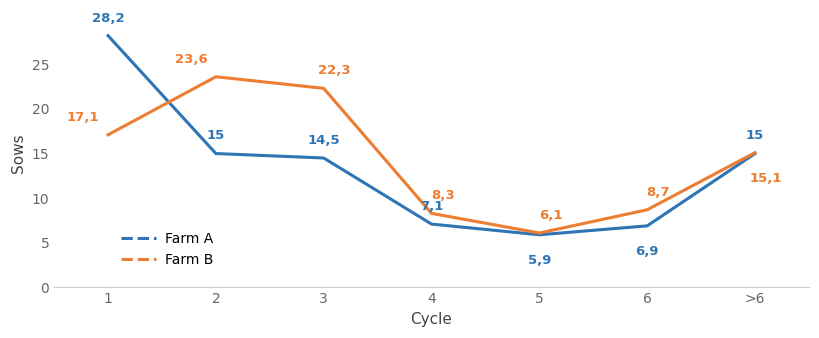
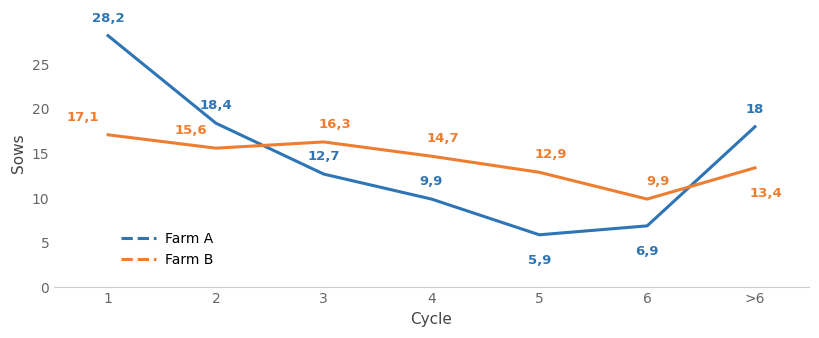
Farm A/2: 15 -> 18
Farm B/2: 23,6 -> 15,6
Farm A/3: 14,5 -> 12,7
Farm B/3: 22,3 -> 16,3
Farm A/4: 7,1 -> 9,9
Farm B/4: 8,3 -> 14,7
Farm B/5: 6,1 -> 12,9
Farm B/6: 8,7 -> 9,9
Farm A/>6: 15 -> 18
Farm B/>6: 15,1 -> 13,4
